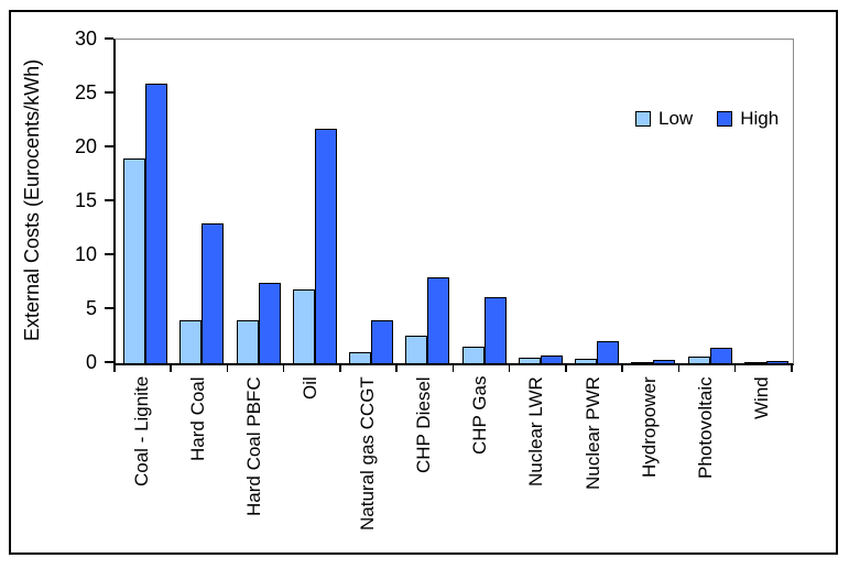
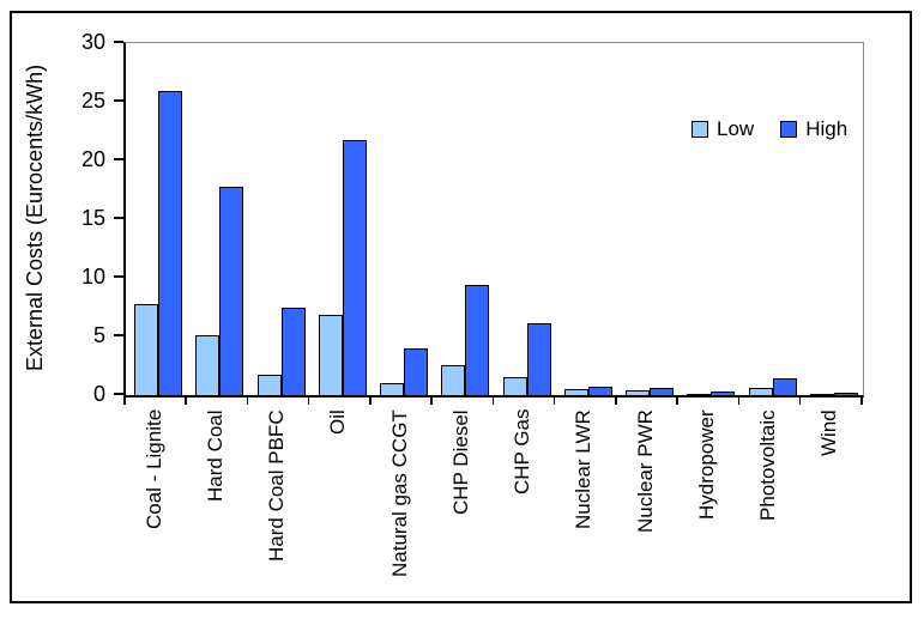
Low/Coal - Lignite: 19 -> 8
Low/Hard Coal: 4 -> 5
High/Hard Coal: 13 -> 18
Low/Hard Coal PBFC: 4 -> 2
High/CHP Diesel: 8 -> 9
High/Nuclear PWR: 2 -> 1
